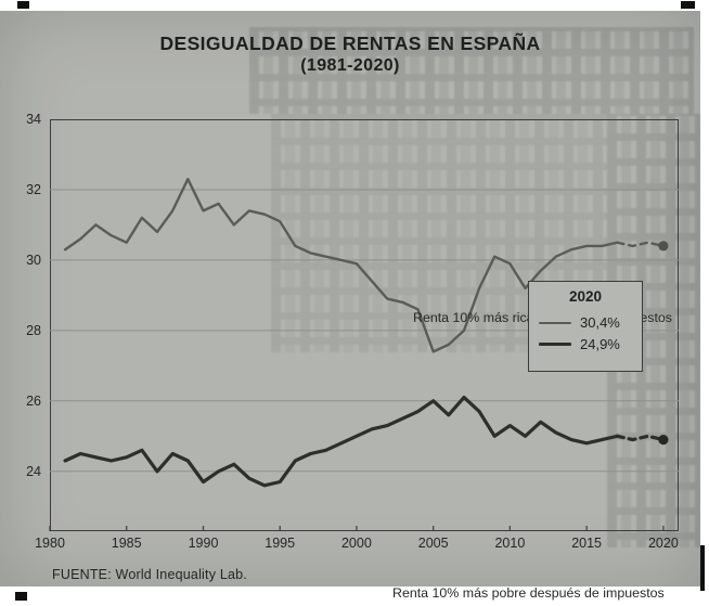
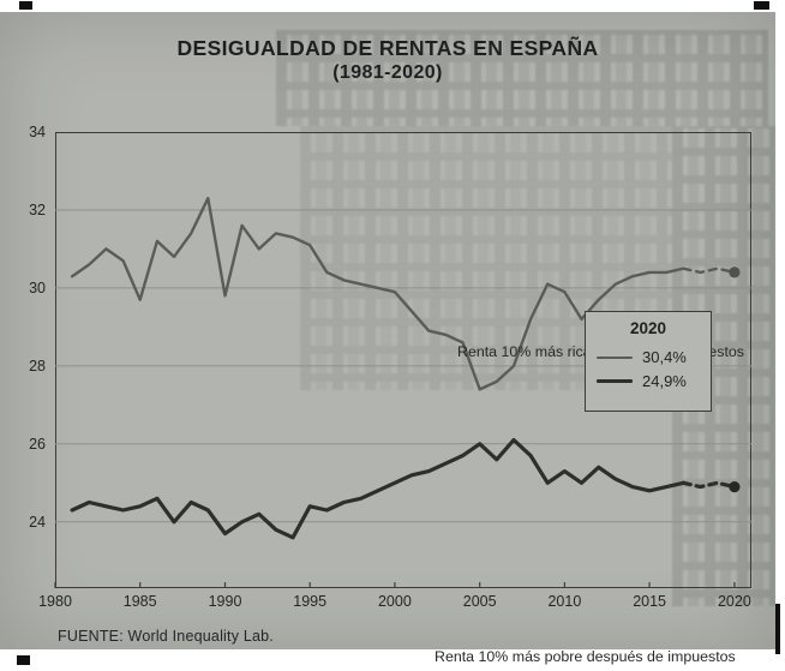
Renta 10% más rica después de impuestos/1985: 30.5 -> 29.7
Renta 10% más rica después de impuestos/1990: 31.4 -> 29.8
Renta 10% más pobre después de impuestos/1995: 23.7 -> 24.4
